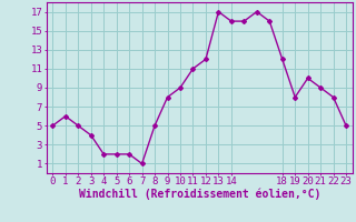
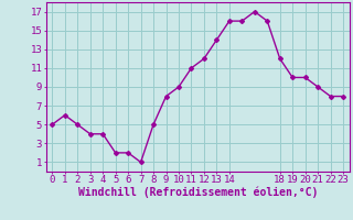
4: 2 -> 4
13: 17 -> 14
19: 8 -> 10
23: 5 -> 8
